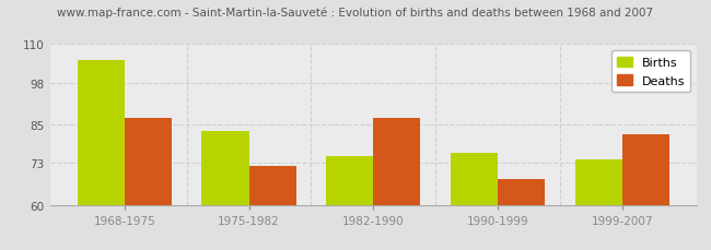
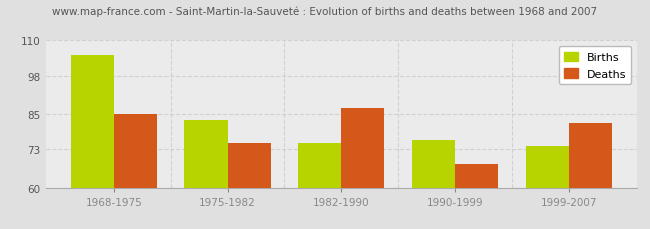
Deaths/1968-1975: 87 -> 85
Deaths/1975-1982: 72 -> 75
